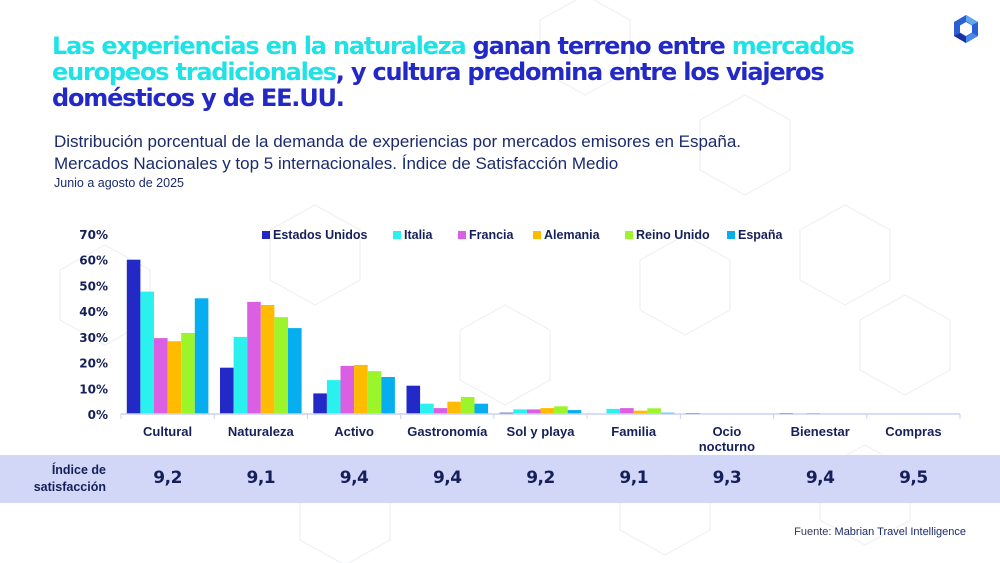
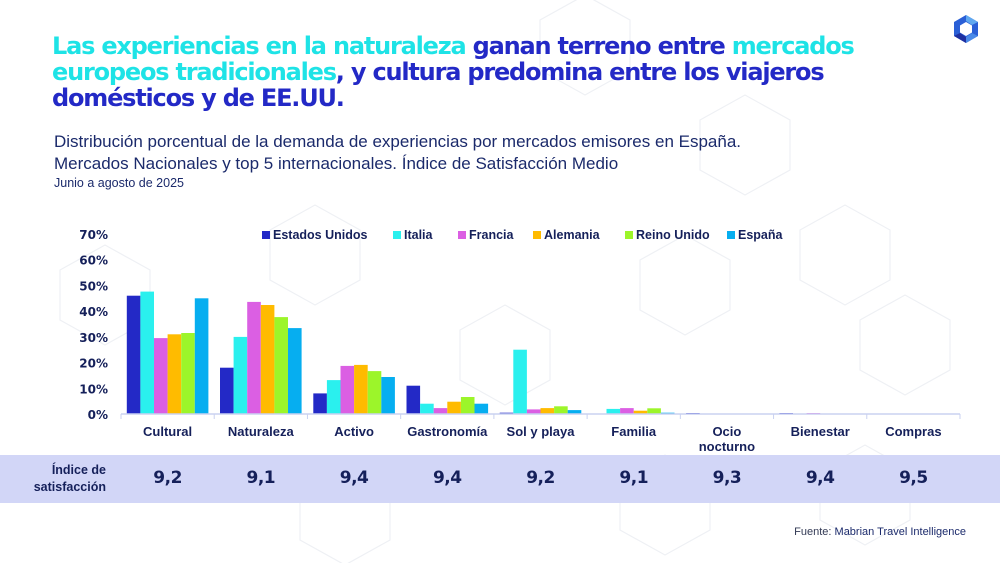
Estados Unidos/Cultural: 60% -> 46%
Alemania/Cultural: 28% -> 31%
Italia/Sol y playa: 2% -> 25%
